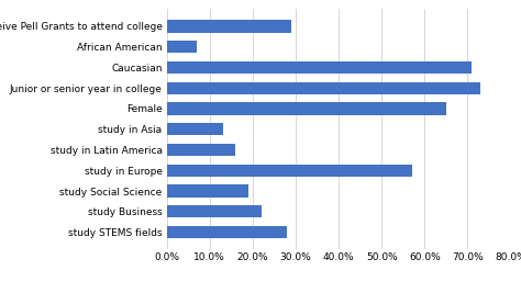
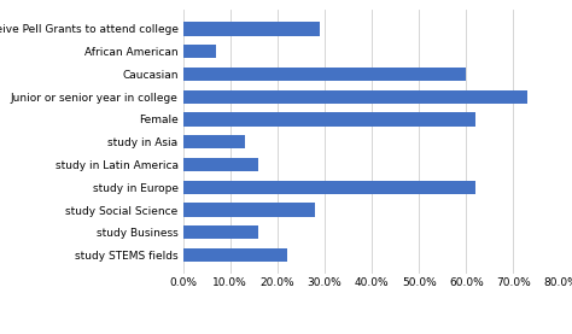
Caucasian: 71% -> 60%
Female: 65% -> 62%
study in Europe: 57% -> 62%
study Social Science: 19% -> 28%
study Business: 22% -> 16%
study STEMS fields: 28% -> 22%
